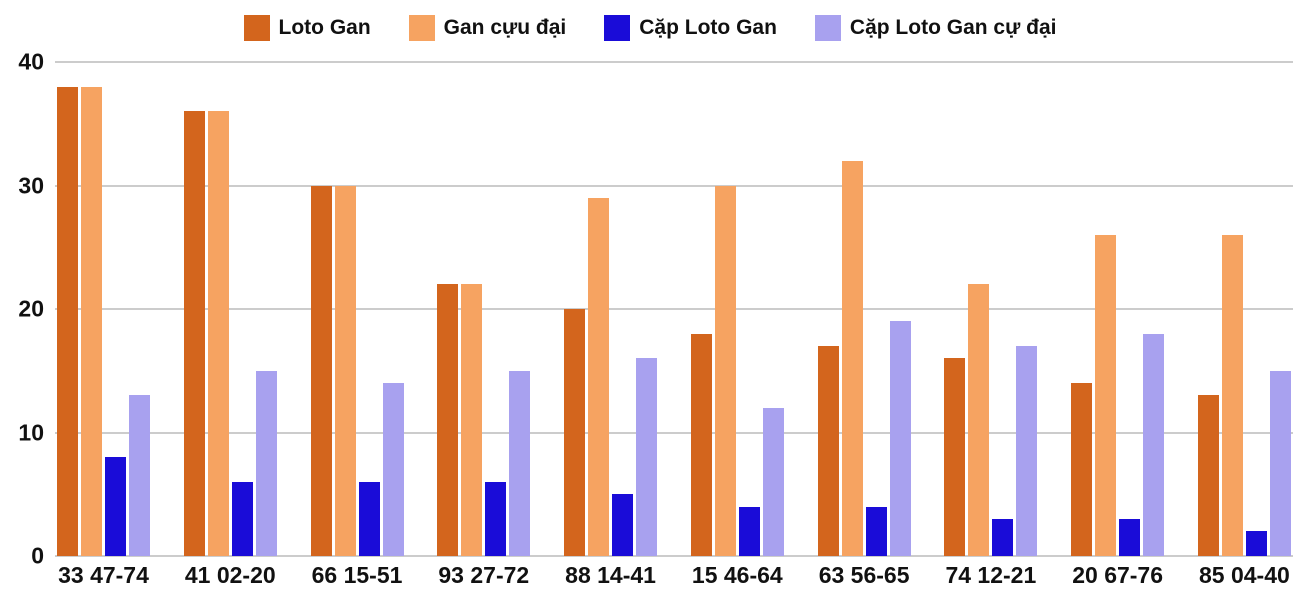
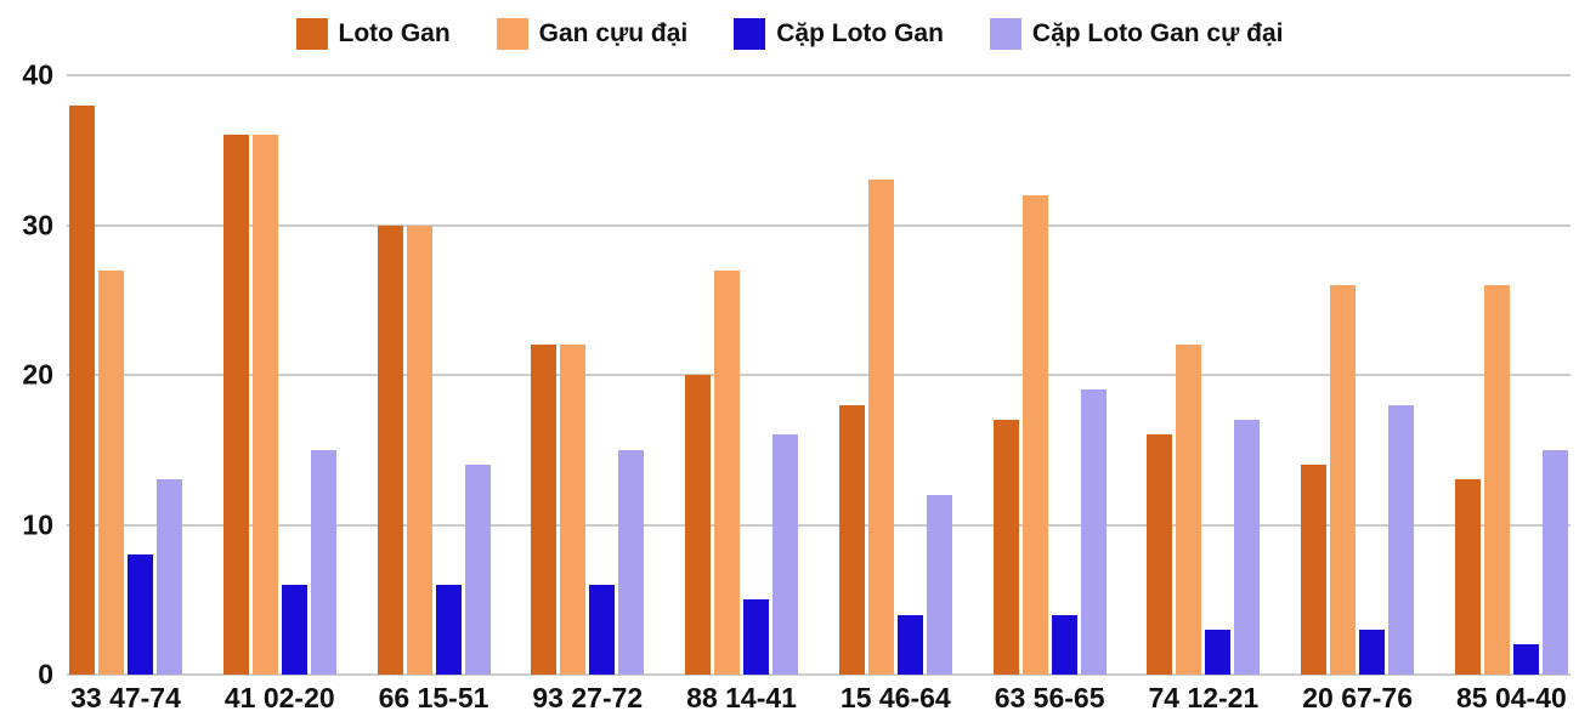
Gan cựu đại/33 47-74: 38 -> 27
Gan cựu đại/88 14-41: 29 -> 27
Gan cựu đại/15 46-64: 30 -> 33
